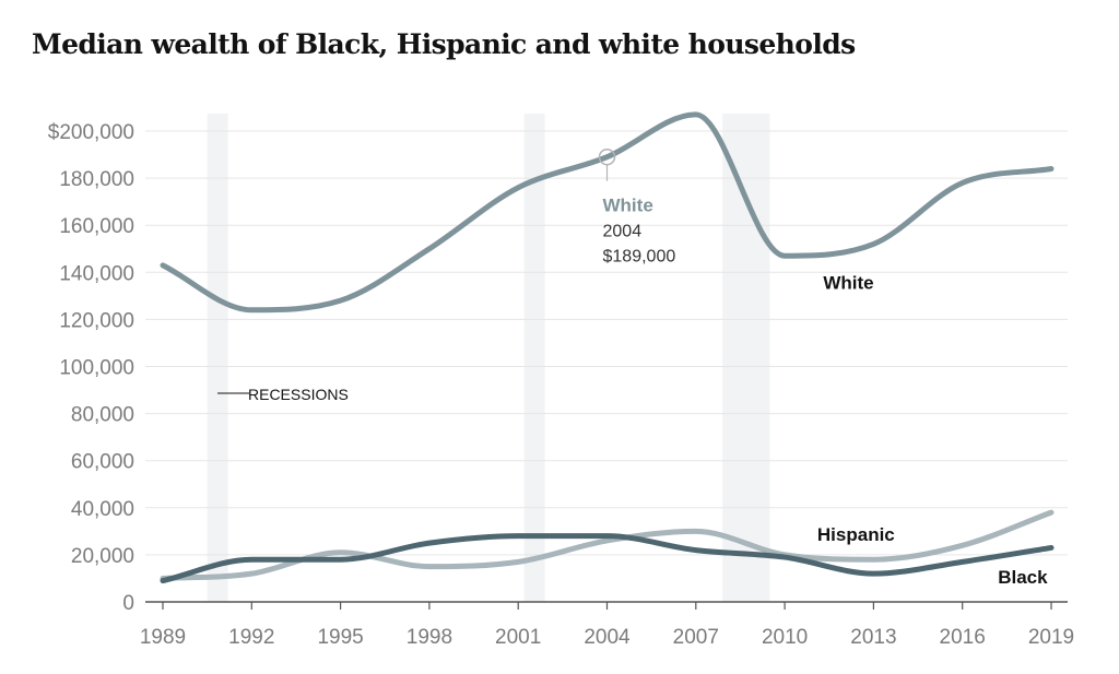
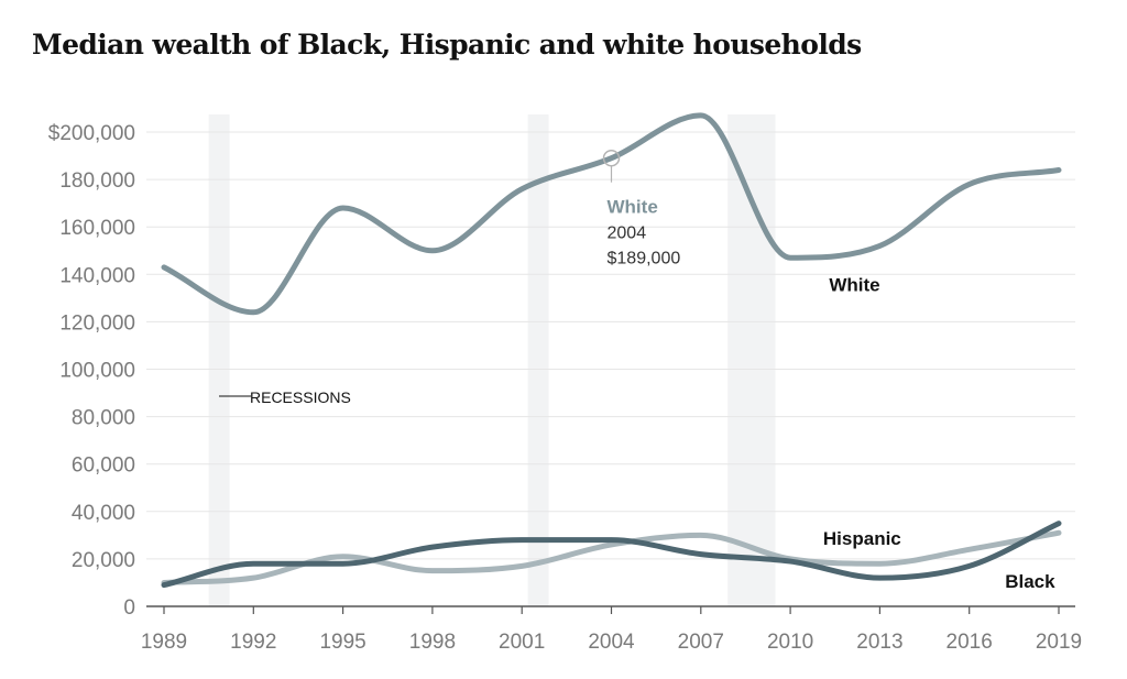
White/1995: $128000 -> $168000
Hispanic/2019: $38000 -> $31000
Black/2019: $23000 -> $35000
